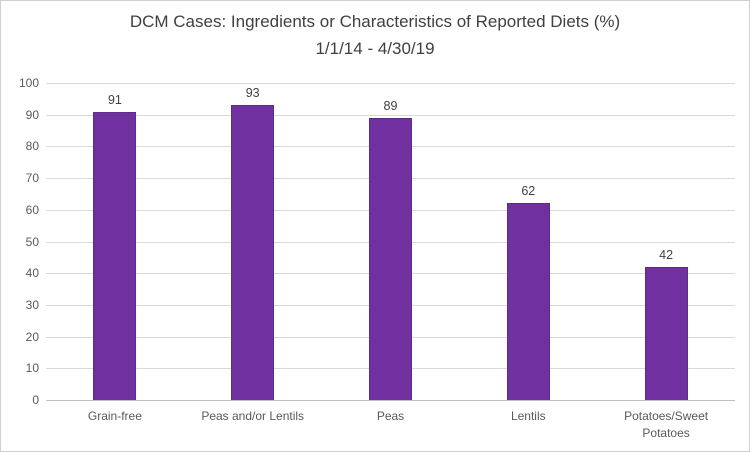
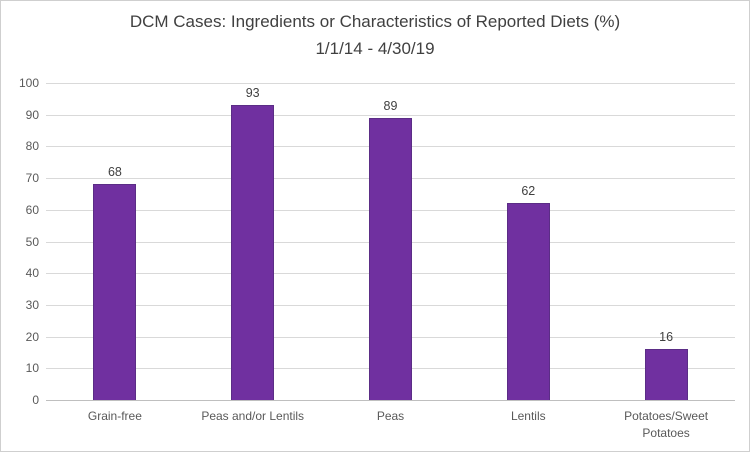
Grain-free: 91 -> 68
Potatoes/Sweet Potatoes: 42 -> 16
